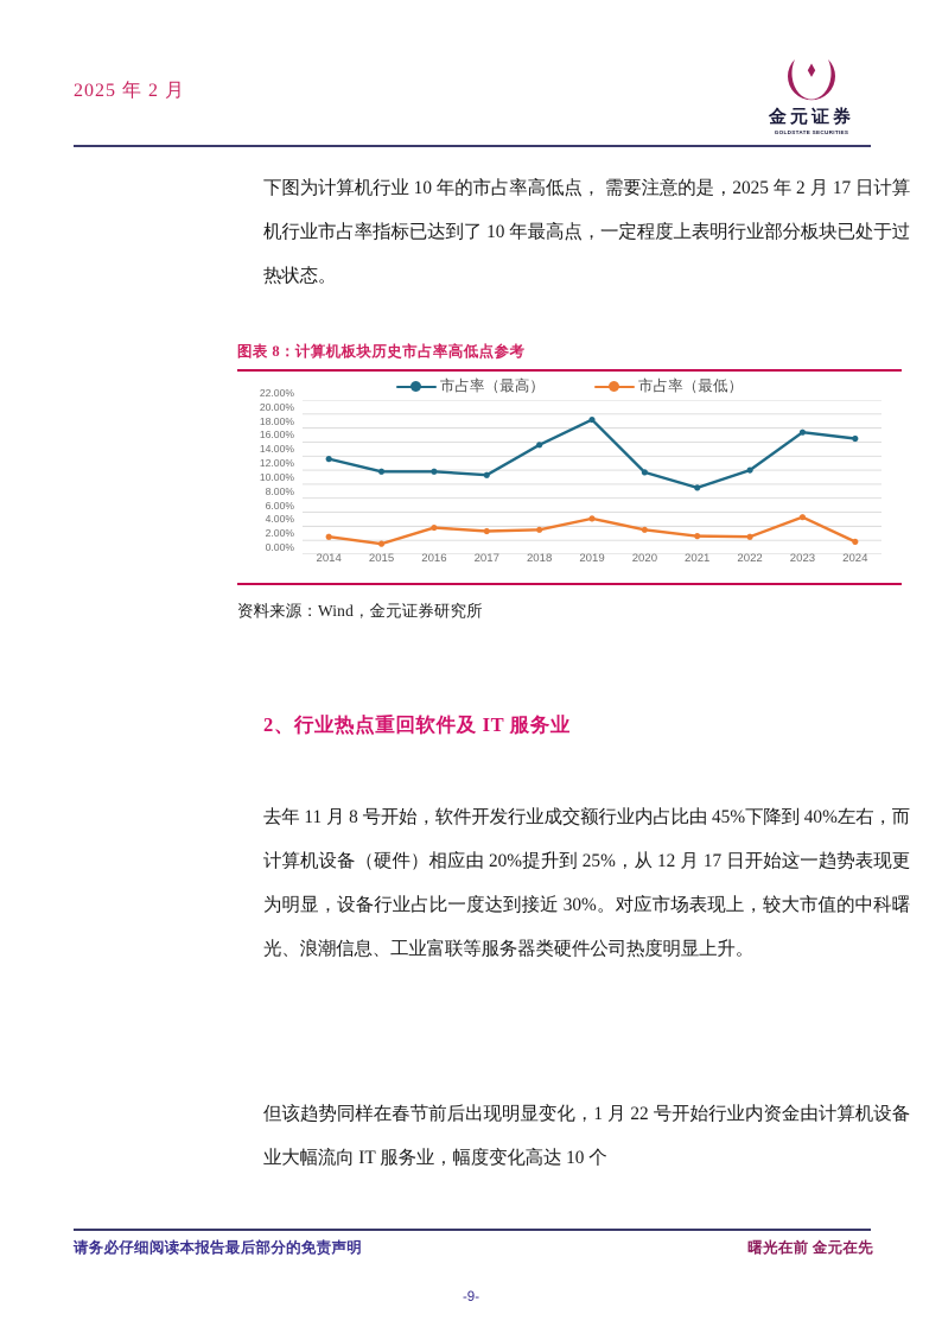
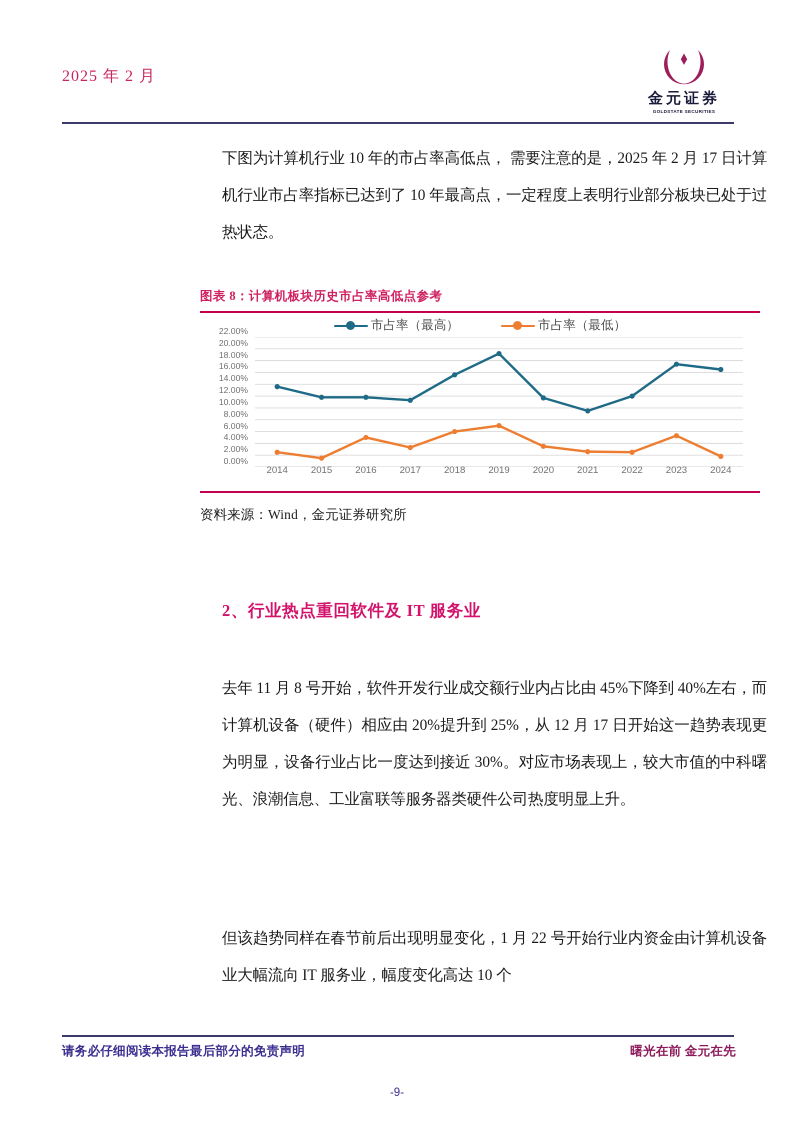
市占率（最低）/2016: 4% -> 5%
市占率（最低）/2018: 4% -> 6%
市占率（最低）/2019: 5% -> 7%
